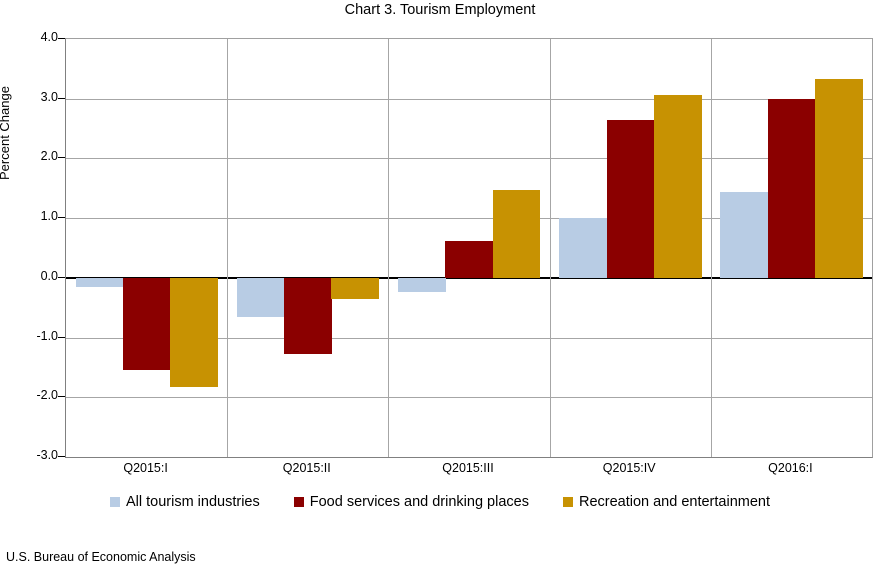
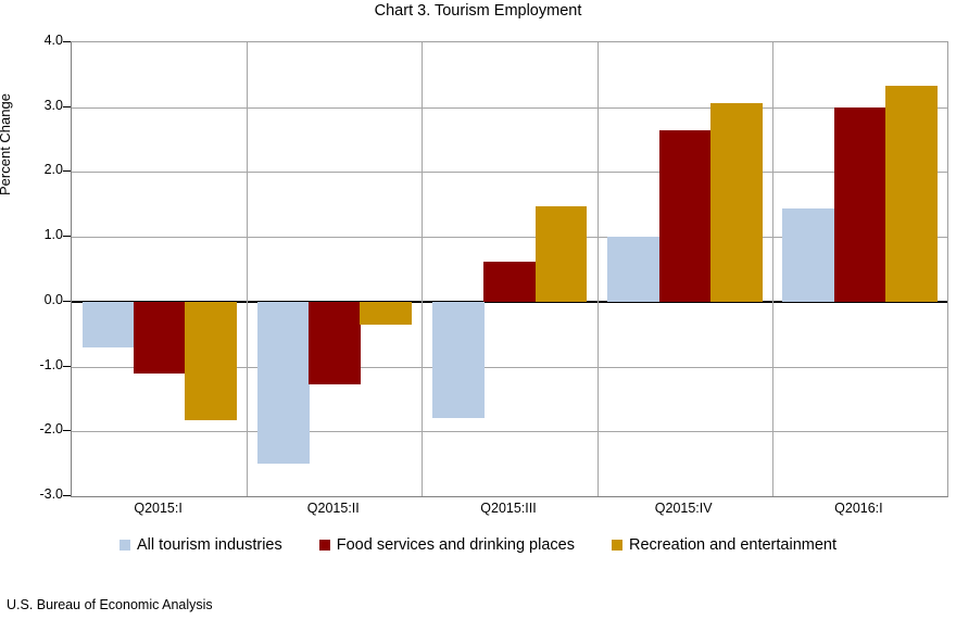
All tourism industries/Q2015:I: -0.1 -> -0.7
Food services and drinking places/Q2015:I: -1.6 -> -1.1
All tourism industries/Q2015:II: -0.7 -> -2.5
All tourism industries/Q2015:III: -0.2 -> -1.8
